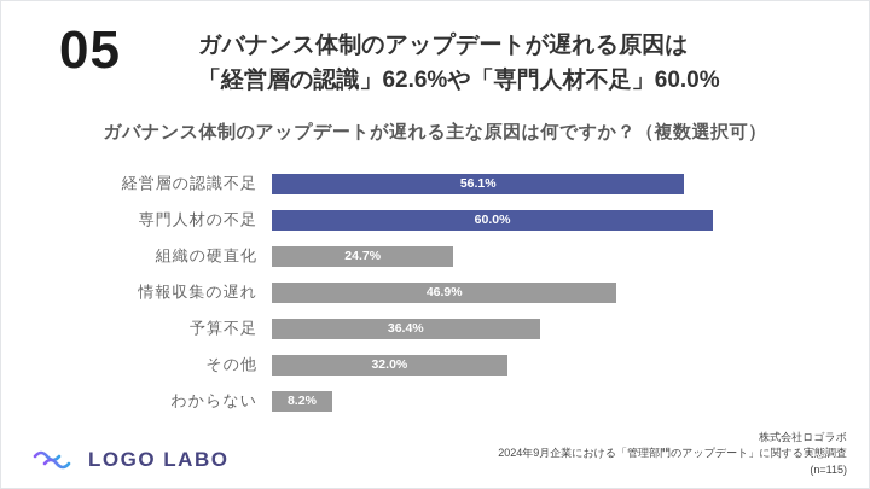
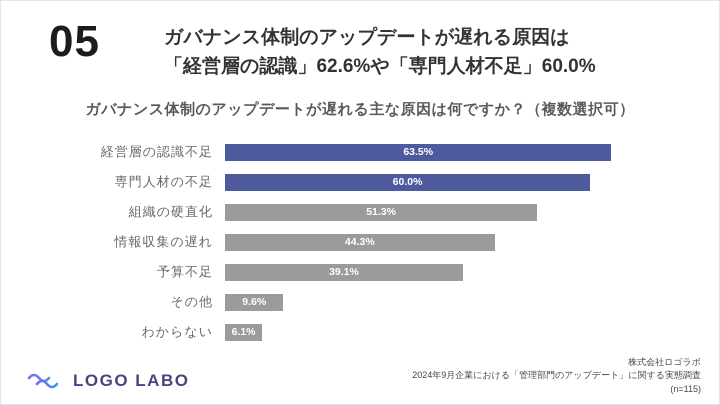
経営層の認識不足: 56.1% -> 63.5%
組織の硬直化: 24.7% -> 51.3%
情報収集の遅れ: 46.9% -> 44.3%
予算不足: 36.4% -> 39.1%
その他: 32.0% -> 9.6%
わからない: 8.2% -> 6.1%
